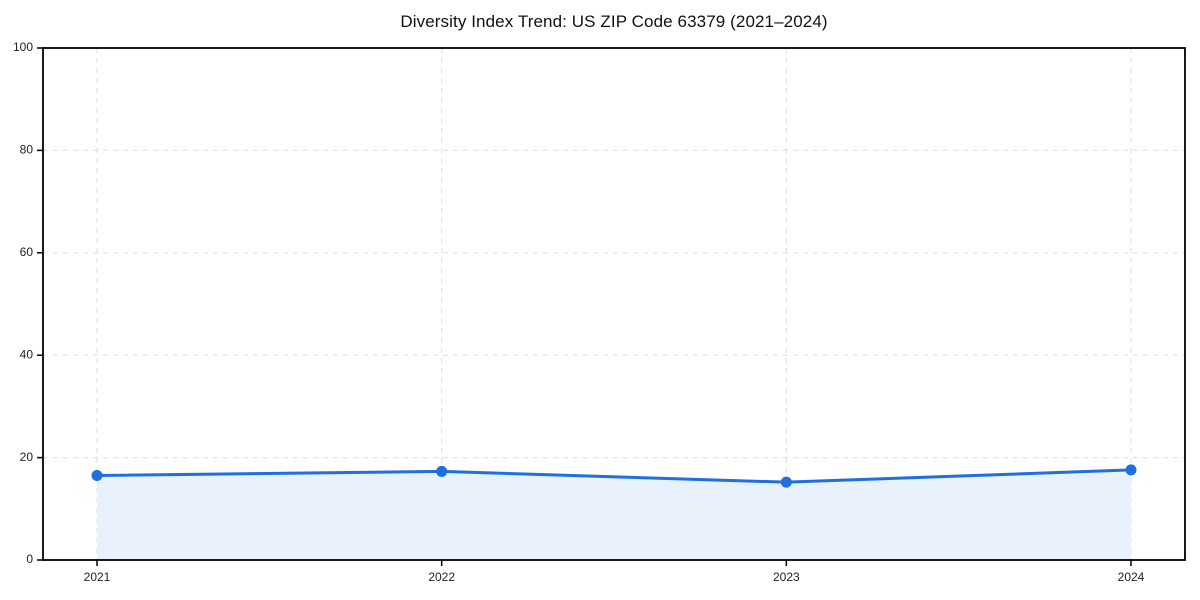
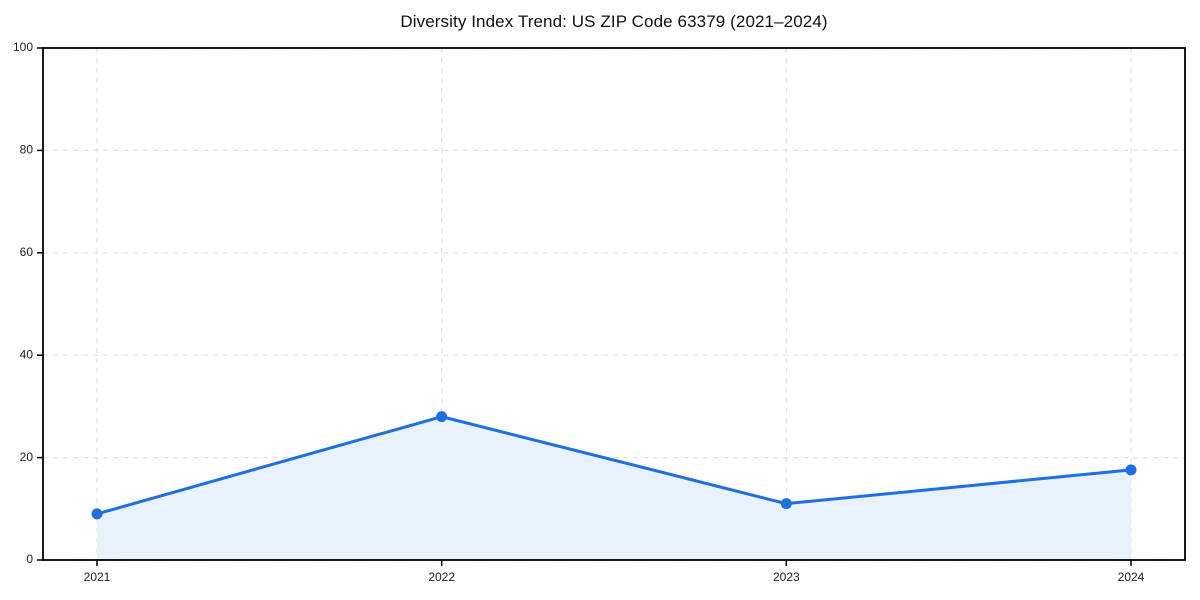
2021: 16 -> 9
2022: 17 -> 28
2023: 15 -> 11
